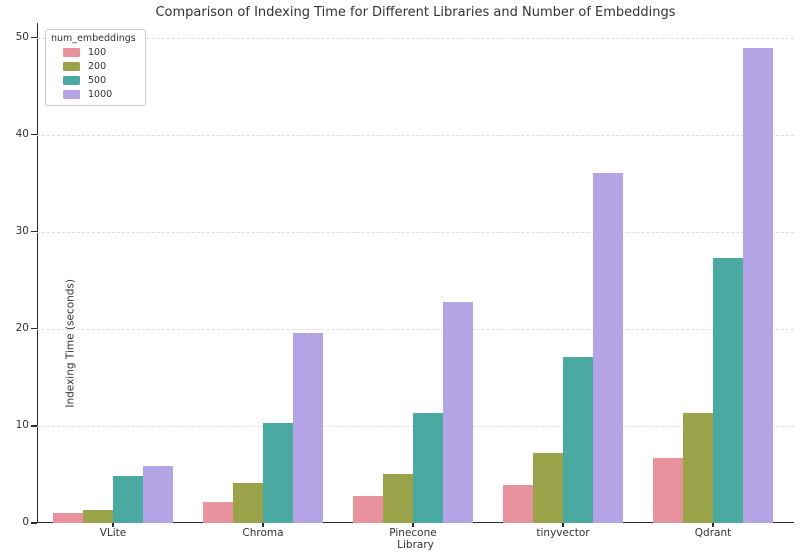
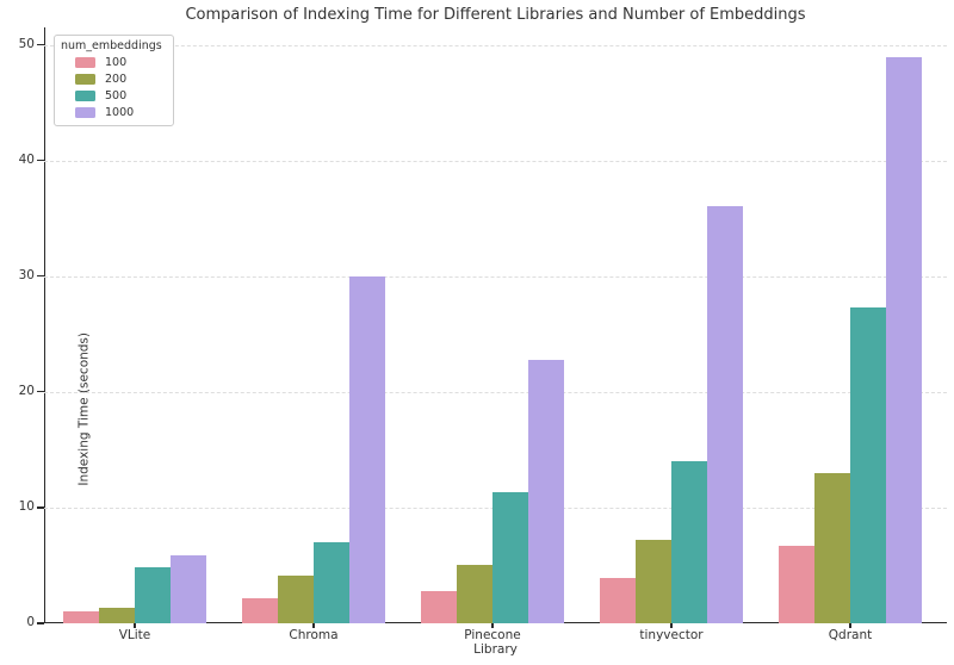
500/Chroma: 10 -> 7
1000/Chroma: 20 -> 30
500/tinyvector: 17 -> 14
200/Qdrant: 11 -> 13
